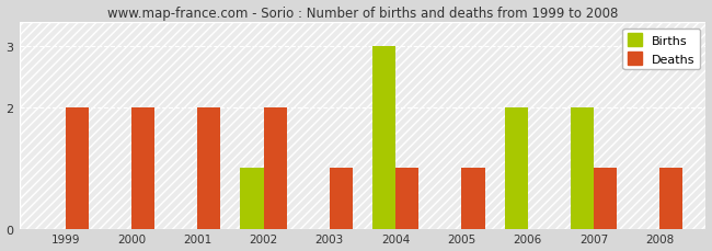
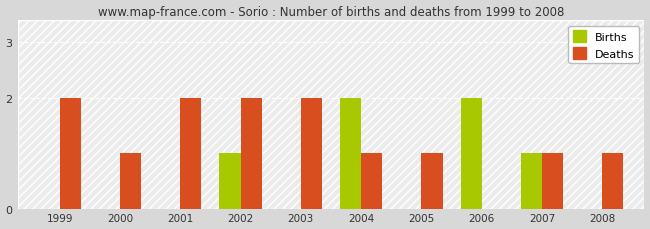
Deaths/2000: 2 -> 1
Deaths/2003: 1 -> 2
Births/2004: 3 -> 2
Births/2007: 2 -> 1
